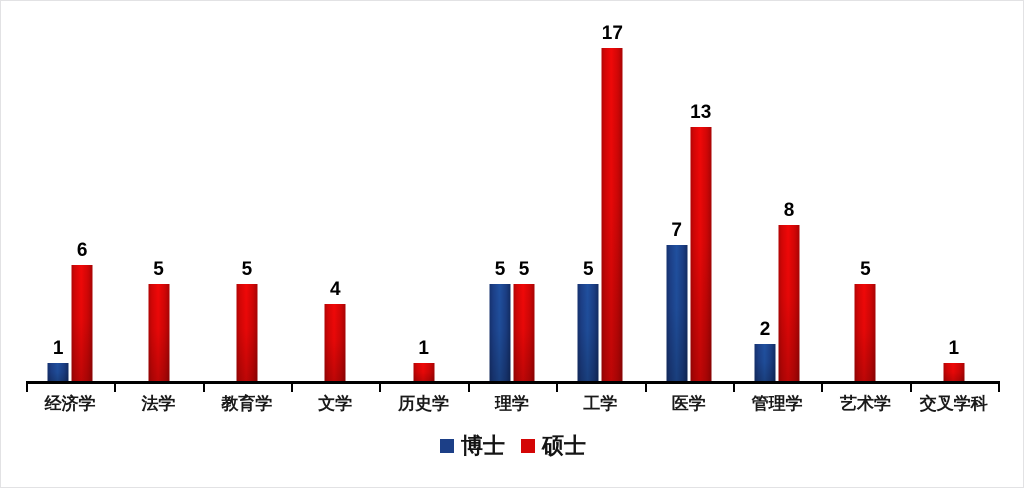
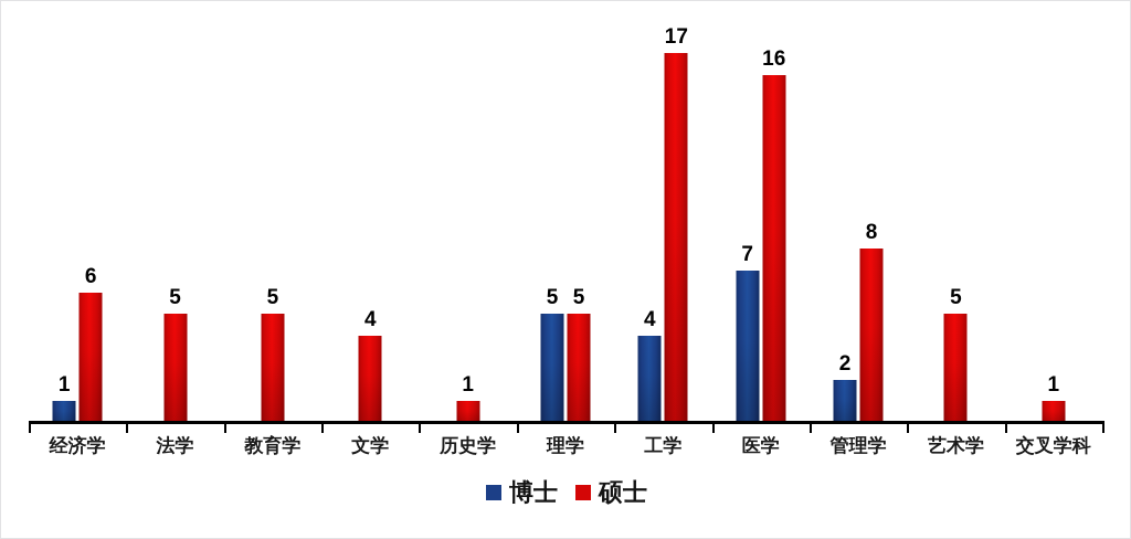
博士/工学: 5 -> 4
硕士/医学: 13 -> 16
